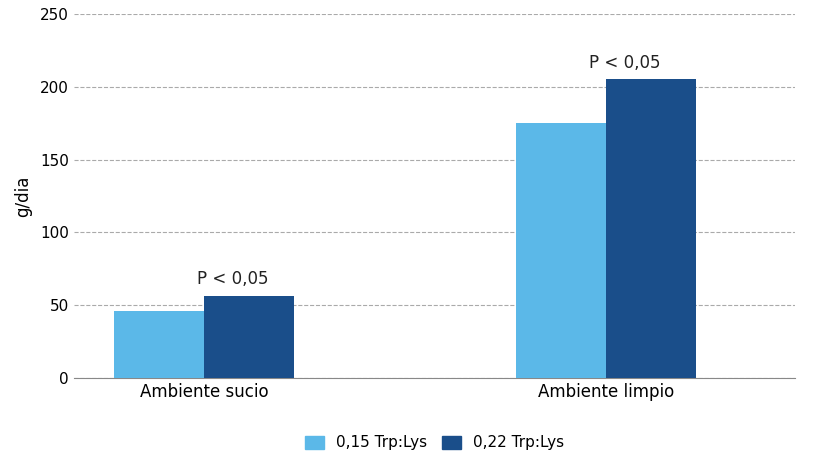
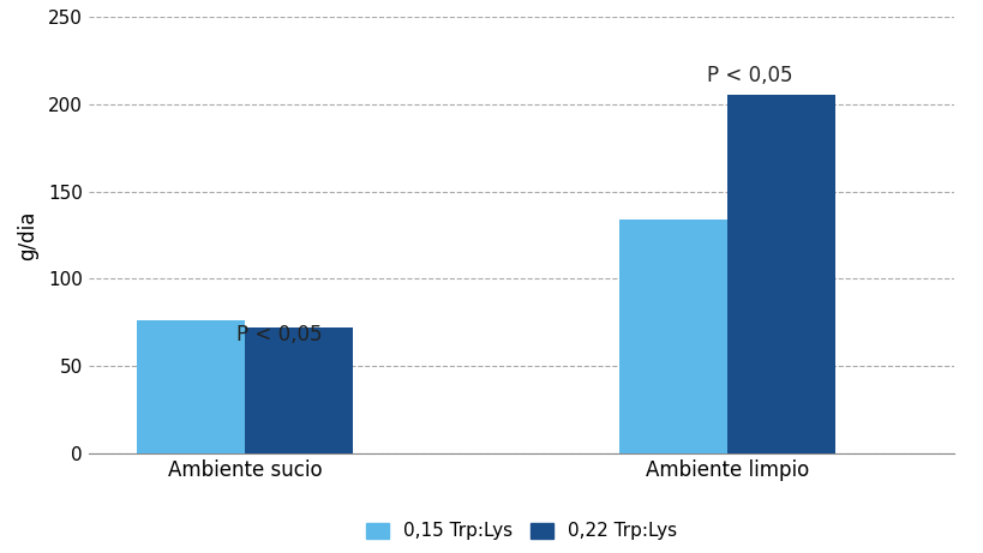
0,15 Trp:Lys/Ambiente sucio: 46 -> 76
0,22 Trp:Lys/Ambiente sucio: 56 -> 72
0,15 Trp:Lys/Ambiente limpio: 175 -> 134
